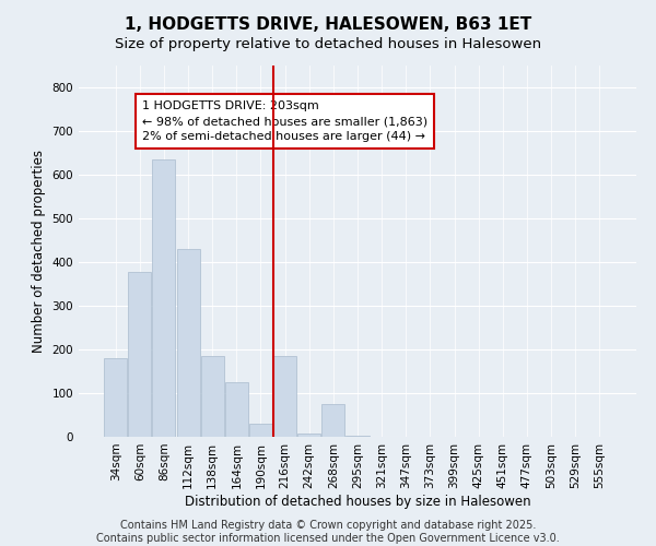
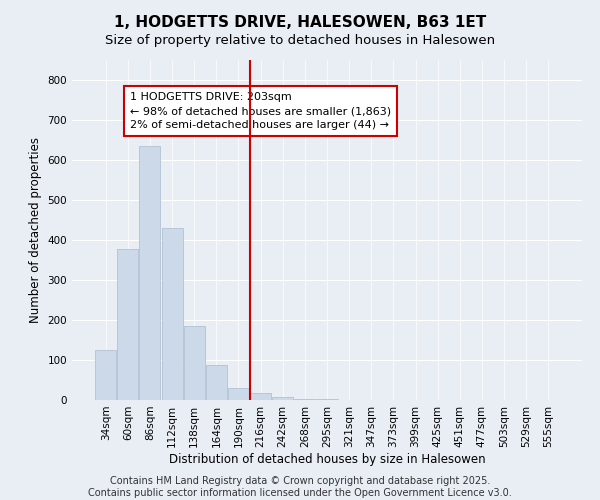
34sqm: 180 -> 125
164sqm: 125 -> 88
216sqm: 185 -> 18
268sqm: 75 -> 3
